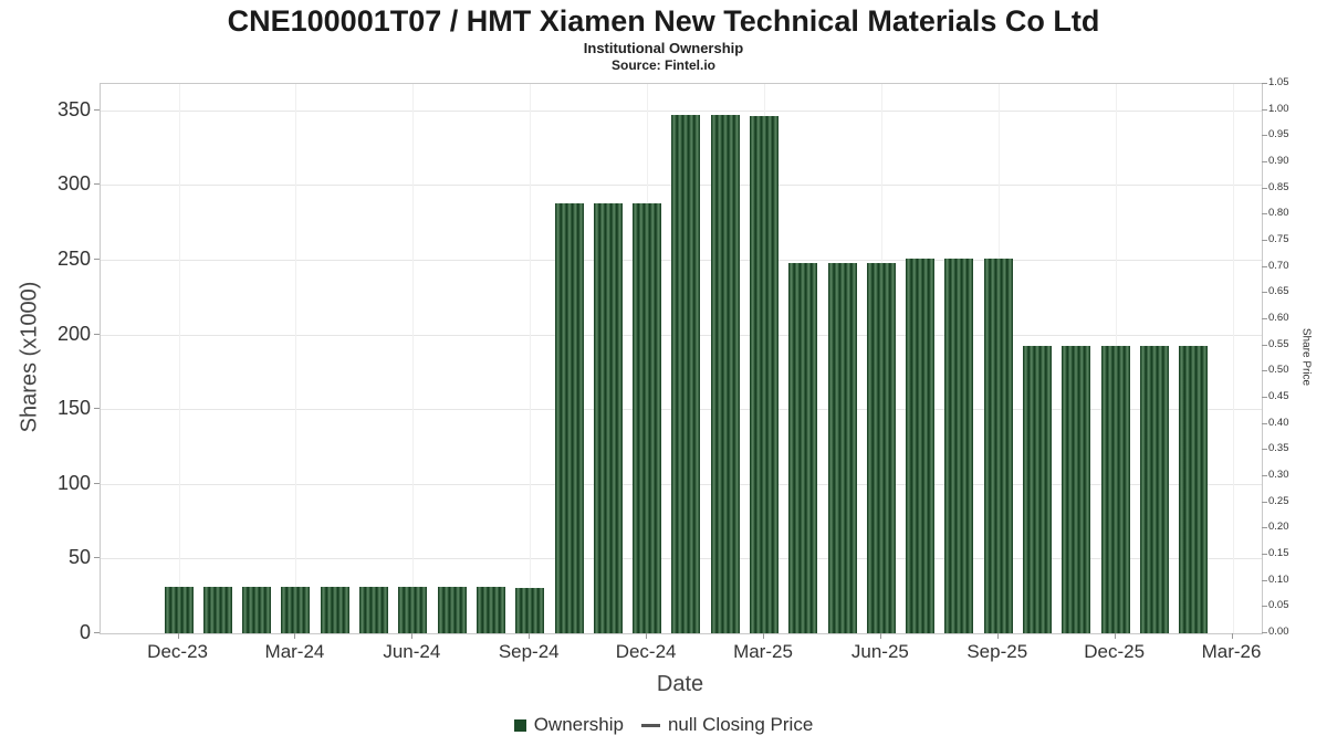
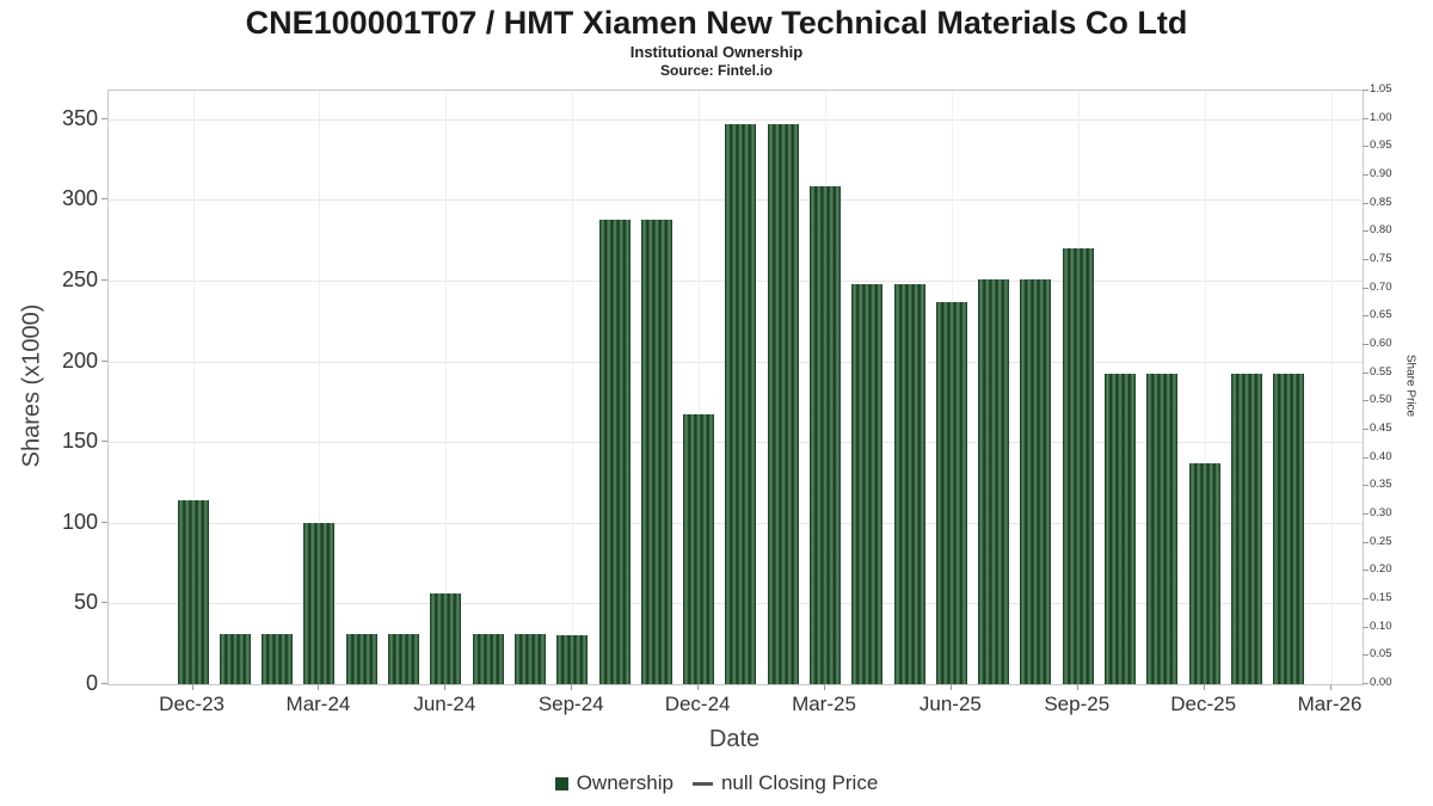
Dec-23: 31 -> 114
Mar-24: 31 -> 100
Jun-24: 31 -> 56
Dec-24: 288 -> 167
Mar-25: 346 -> 308
Jun-25: 248 -> 237
Sep-25: 251 -> 270
Dec-25: 192 -> 137
